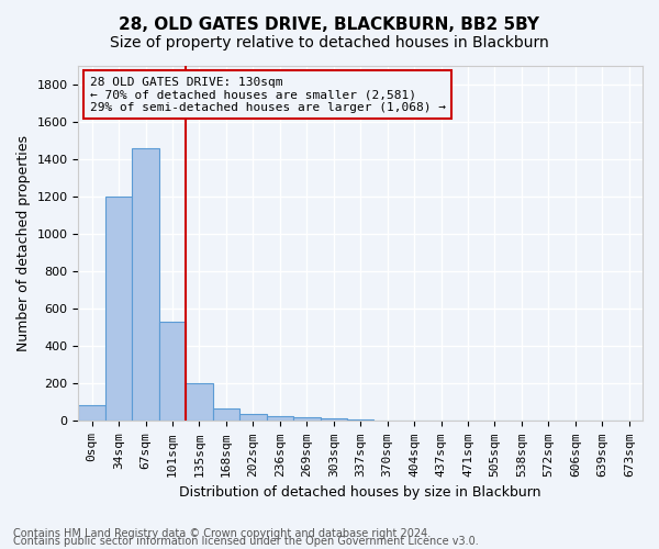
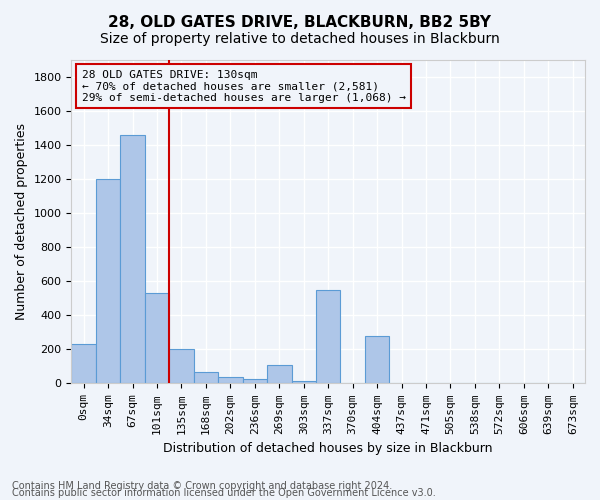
0sqm: 80 -> 230
269sqm: 20 -> 110
337sqm: 10 -> 550
404sqm: 0 -> 280
